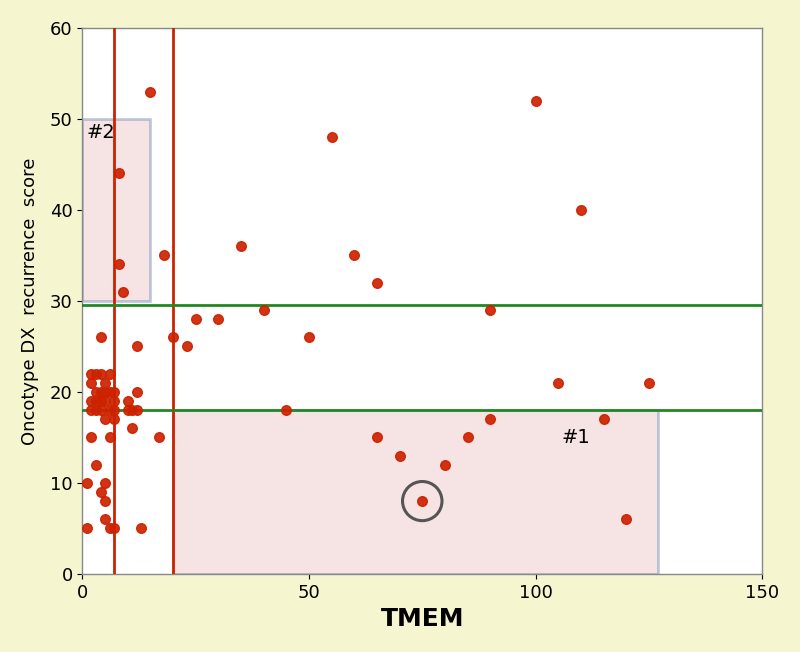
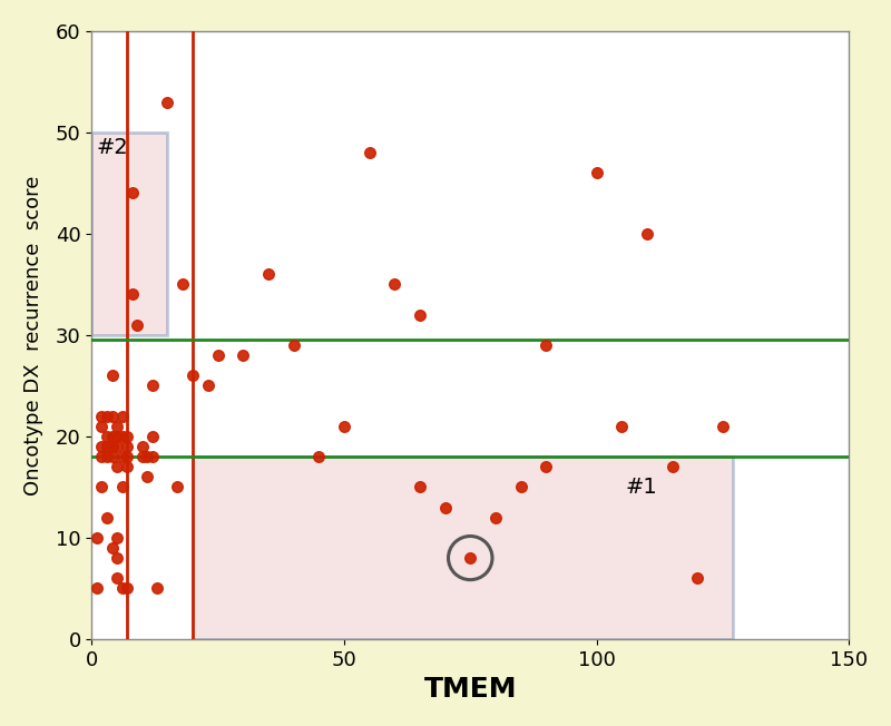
50: 26 -> 21
100: 52 -> 46
